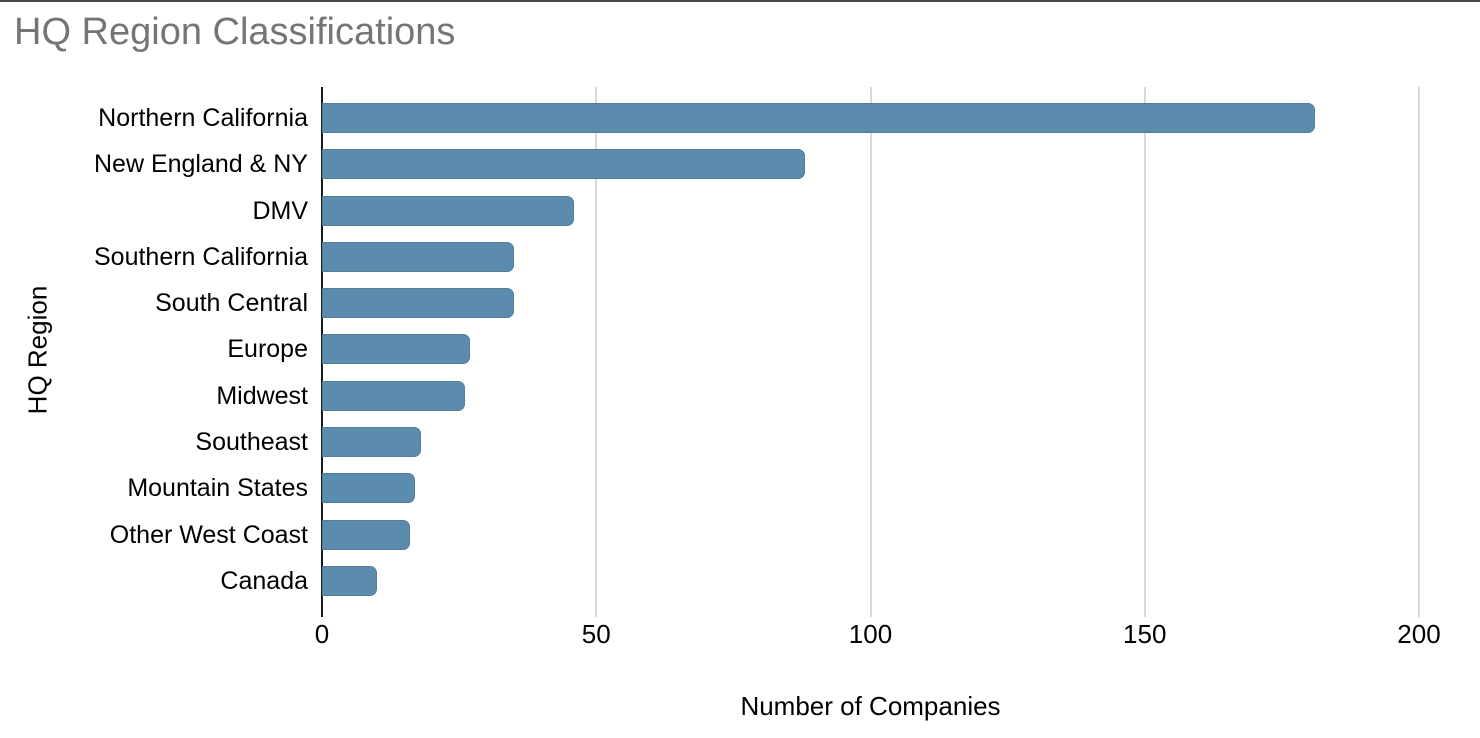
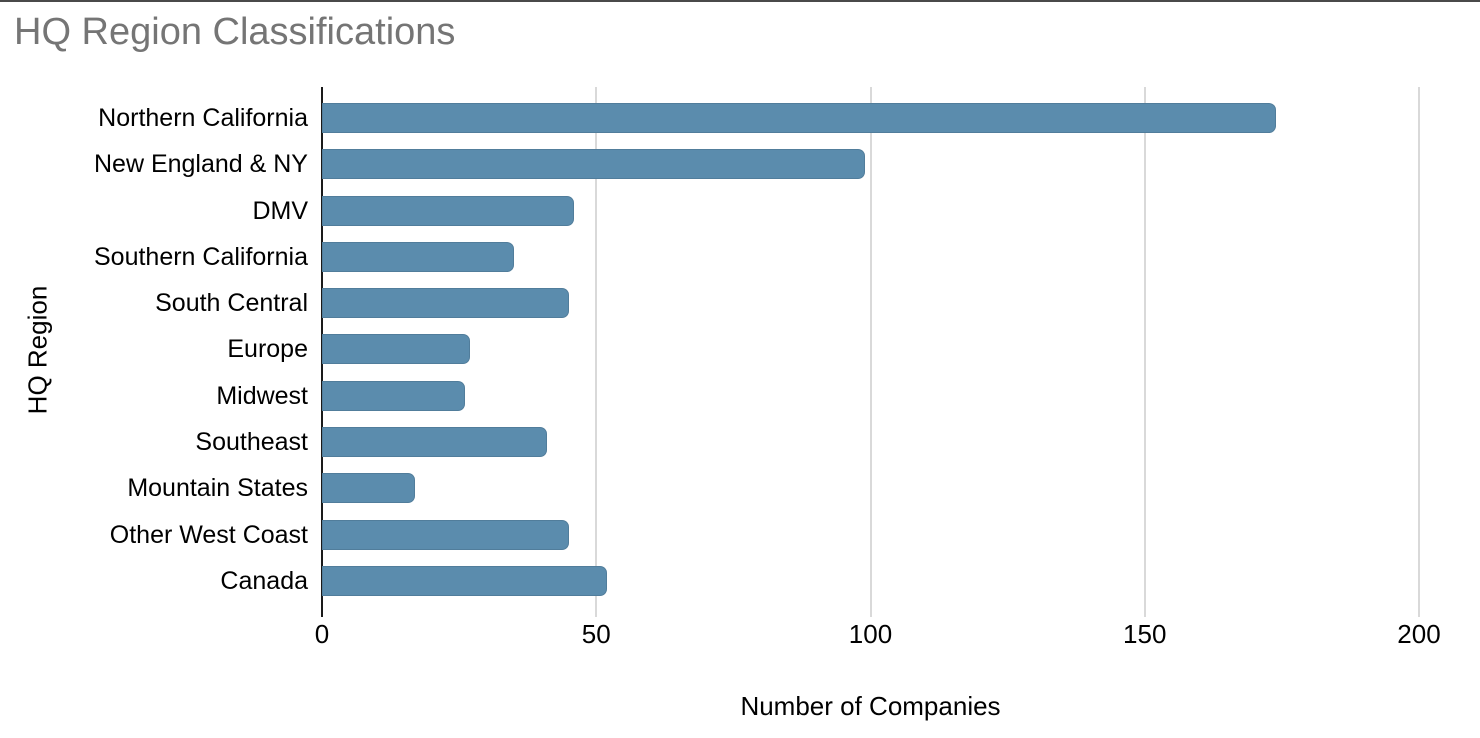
Northern California: 181 -> 174
New England & NY: 88 -> 99
South Central: 35 -> 45
Southeast: 18 -> 41
Other West Coast: 16 -> 45
Canada: 10 -> 52
